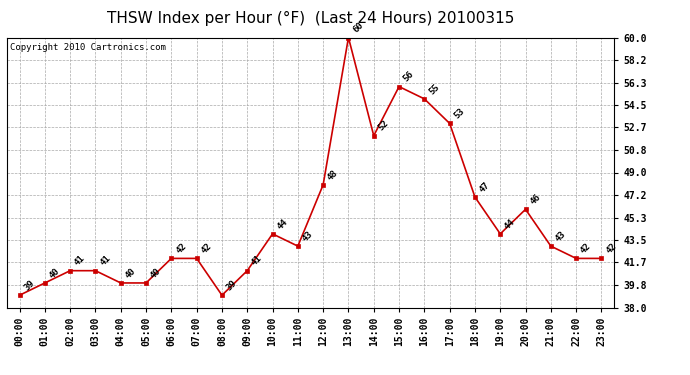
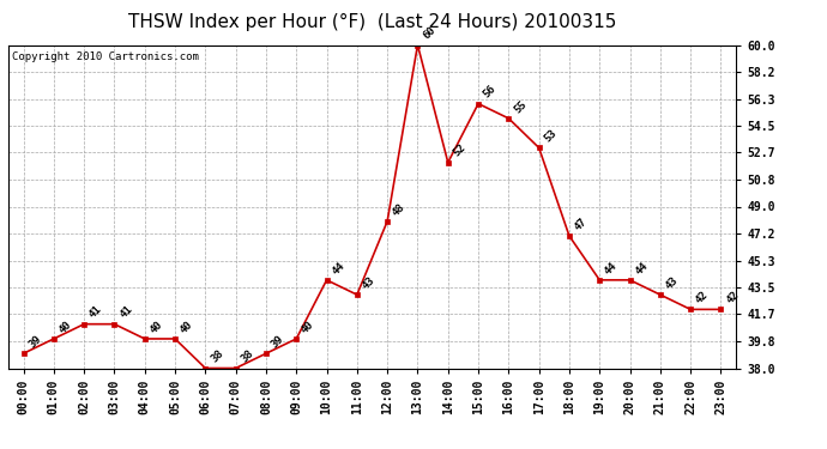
06:00: 42 -> 38
07:00: 42 -> 38
09:00: 41 -> 40
20:00: 46 -> 44
